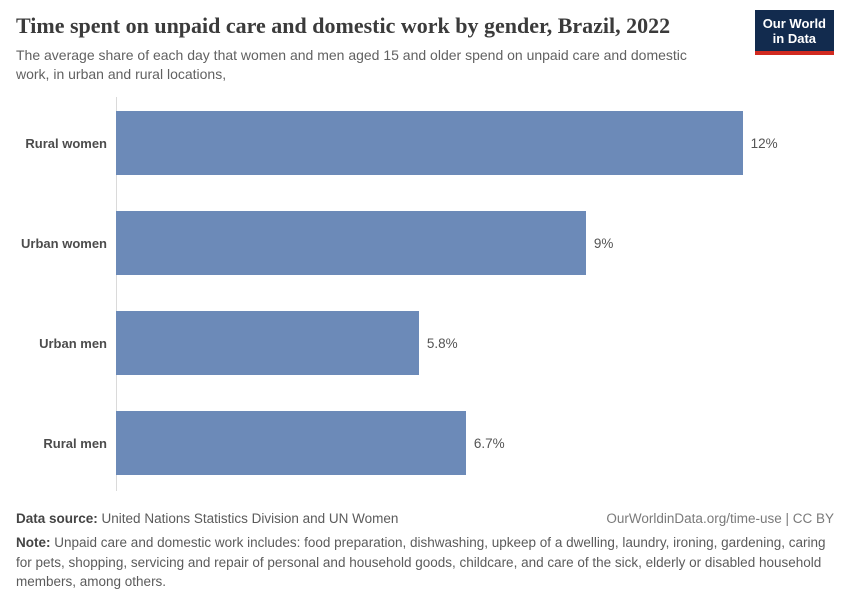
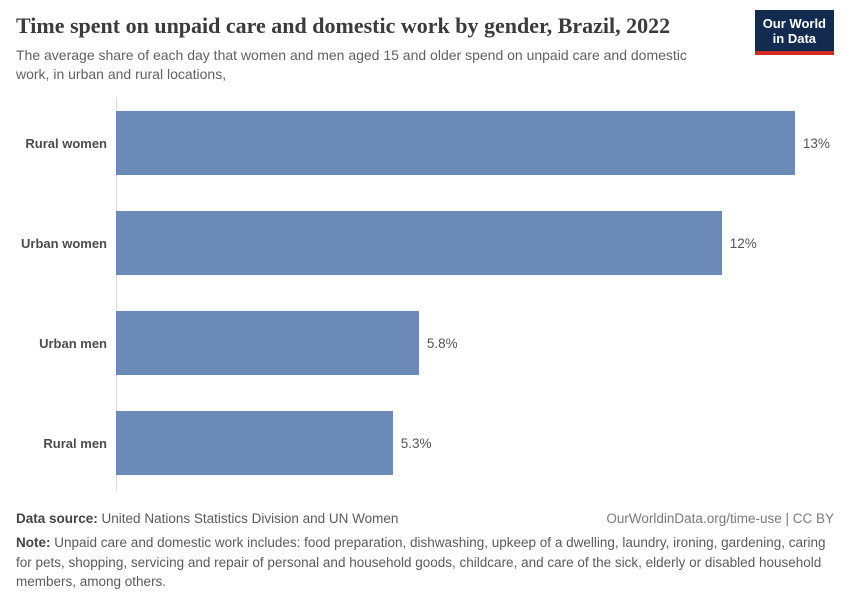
Rural women: 12% -> 13%
Urban women: 9% -> 12%
Rural men: 6.7% -> 5.3%
